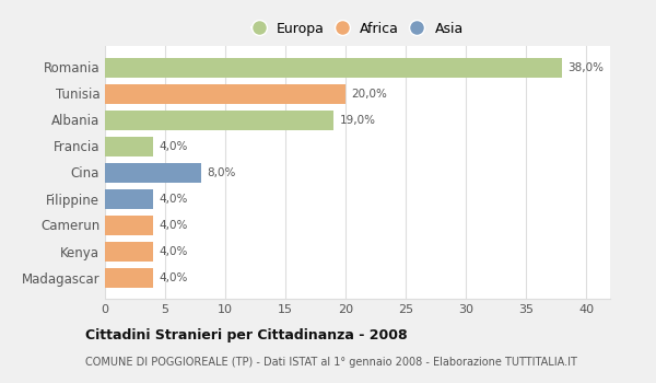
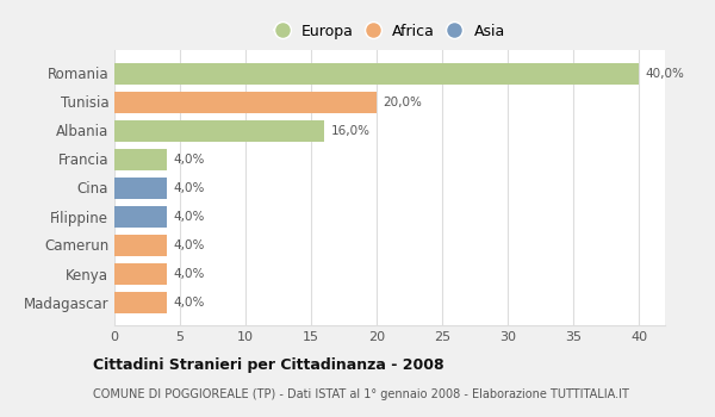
Romania: 38,0% -> 40,0%
Albania: 19,0% -> 16,0%
Cina: 8,0% -> 4,0%
